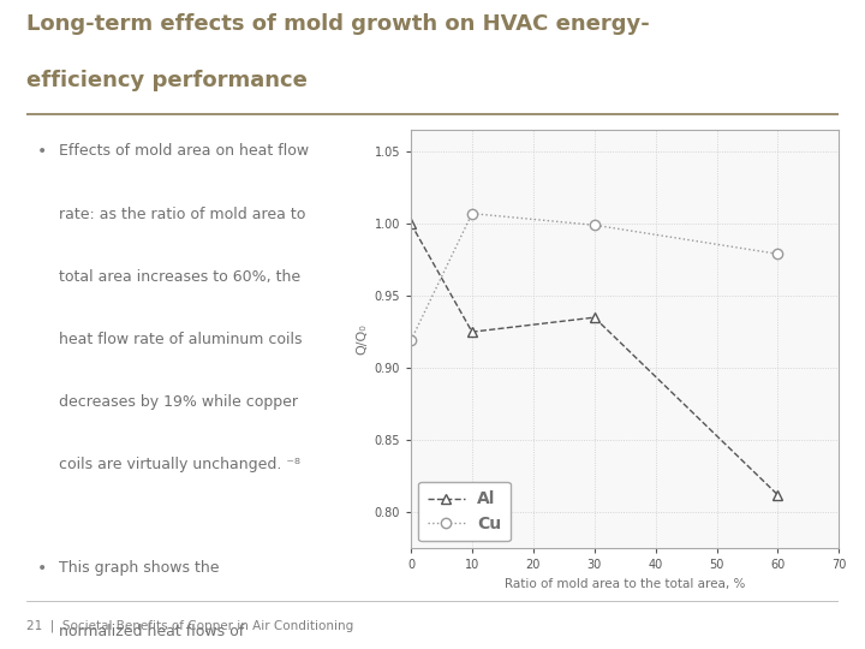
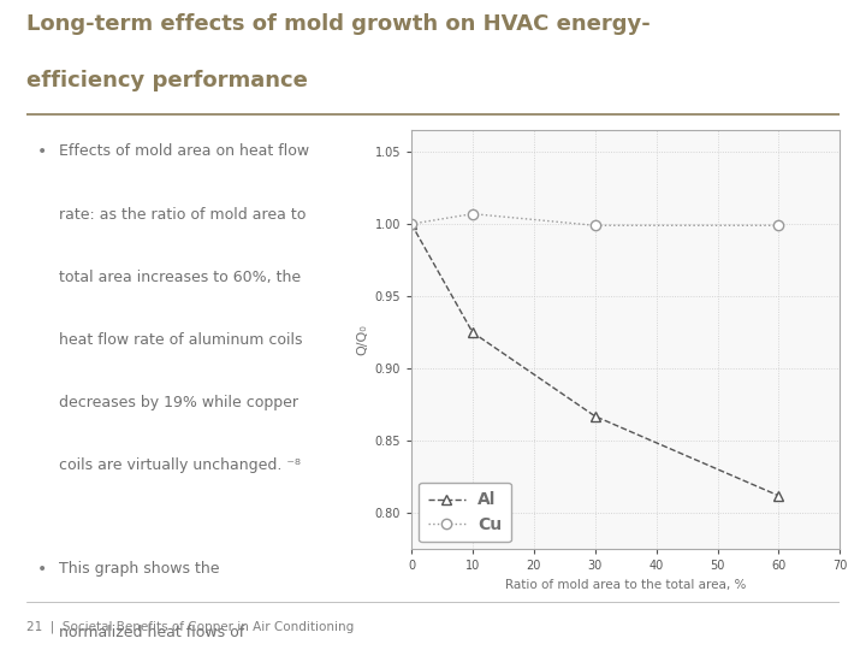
Cu/0: 0.919 -> 1.000
Al/30: 0.935 -> 0.867
Cu/60: 0.979 -> 0.999
